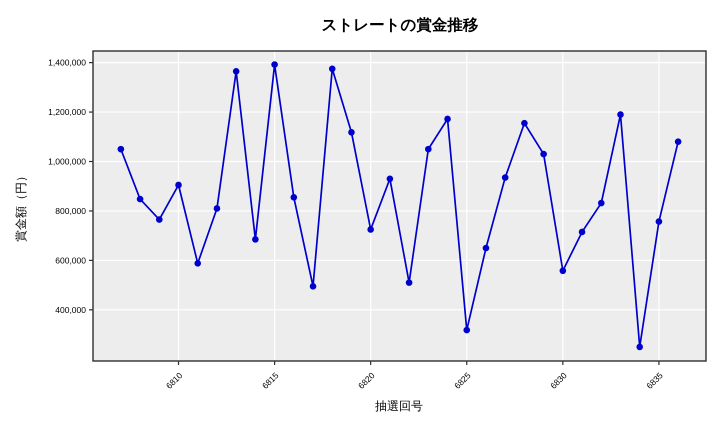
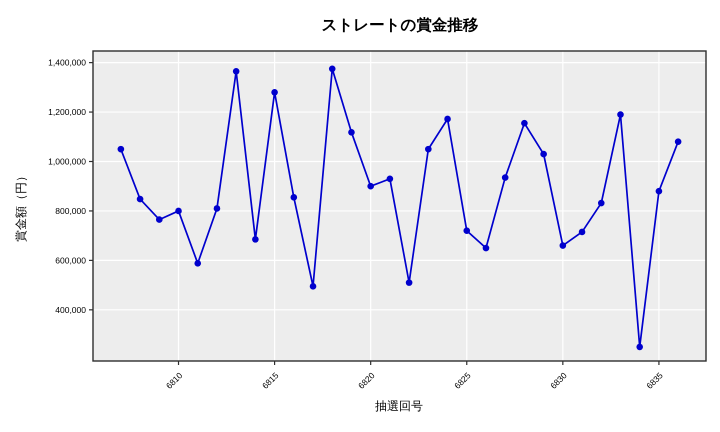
6810: 900000 -> 800000
6815: 1390000 -> 1280000
6820: 720000 -> 900000
6825: 320000 -> 720000
6830: 560000 -> 660000
6835: 760000 -> 880000
